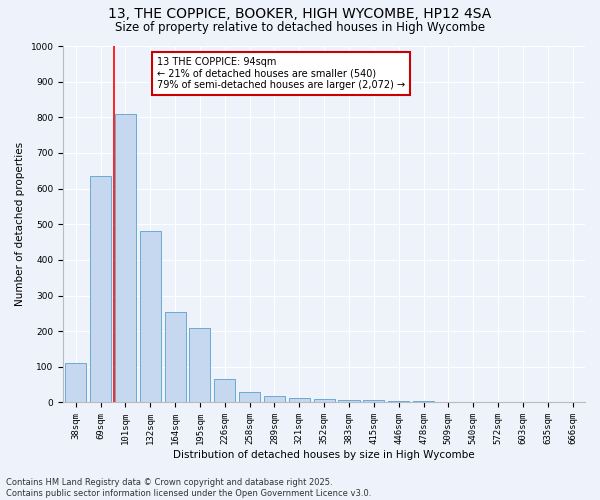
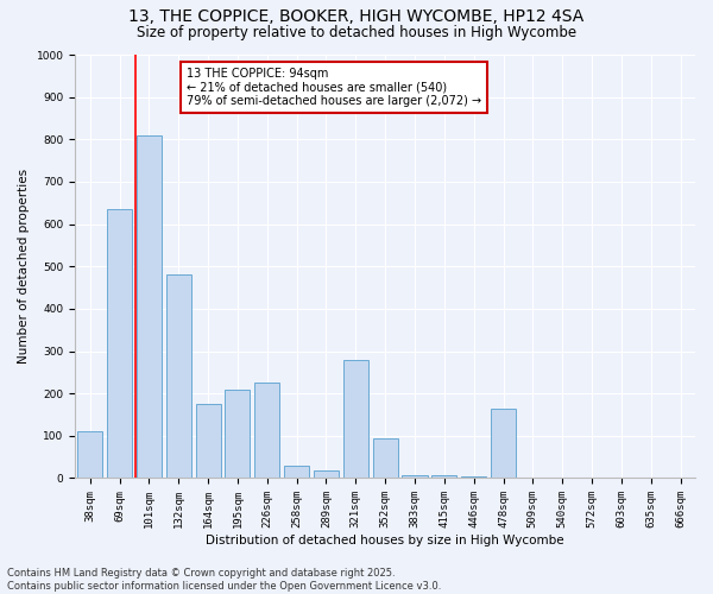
164sqm: 255 -> 175
226sqm: 65 -> 225
321sqm: 12 -> 280
352sqm: 10 -> 95
478sqm: 3 -> 165
